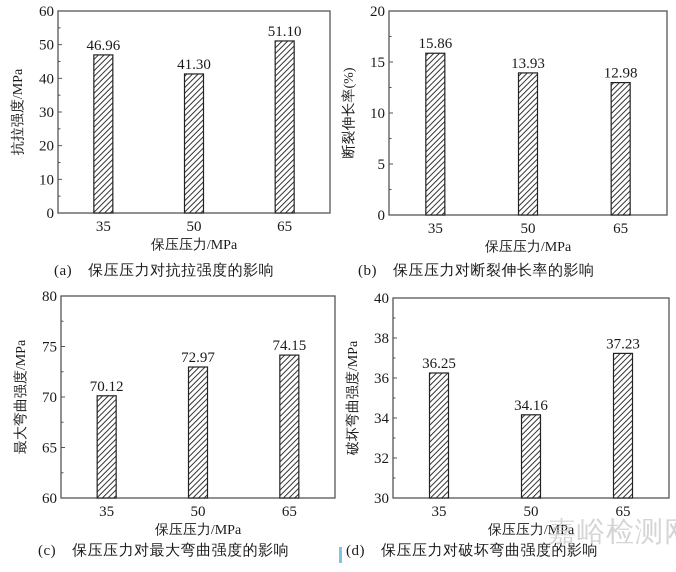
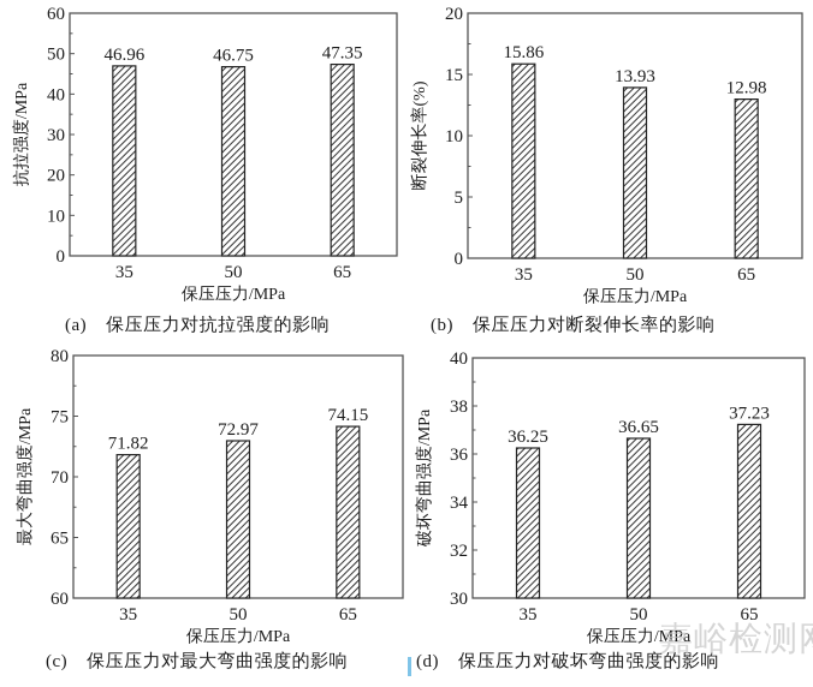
保压压力对抗拉强度的影响/50: 41.30 -> 46.75
保压压力对抗拉强度的影响/65: 51.10 -> 47.35
保压压力对最大弯曲强度的影响/35: 70.12 -> 71.82
保压压力对破坏弯曲强度的影响/50: 34.16 -> 36.65
